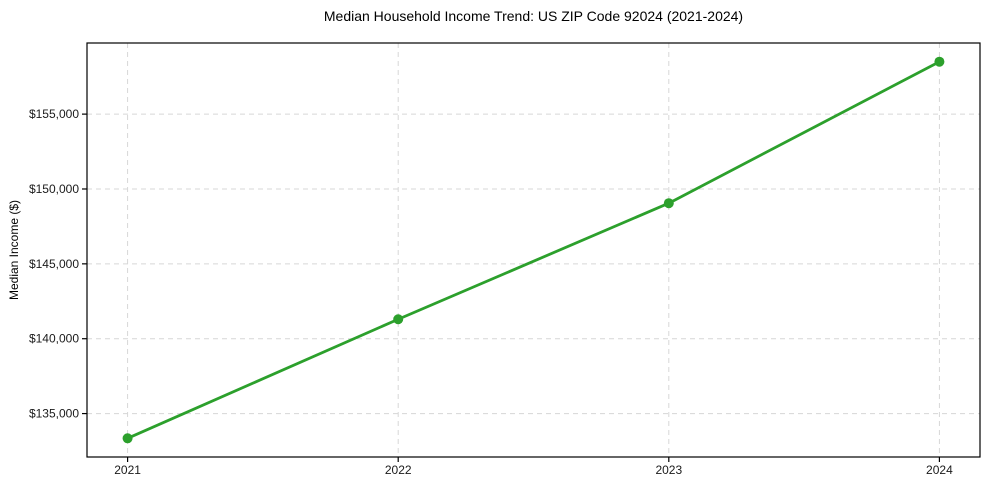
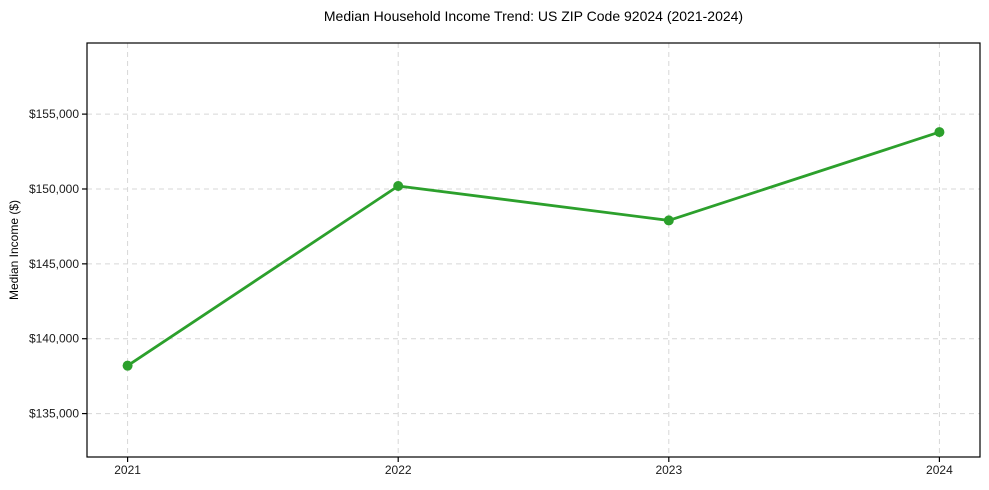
2021: $133400 -> $138200
2022: $141300 -> $150200
2023: $149000 -> $147900
2024: $158500 -> $153800
